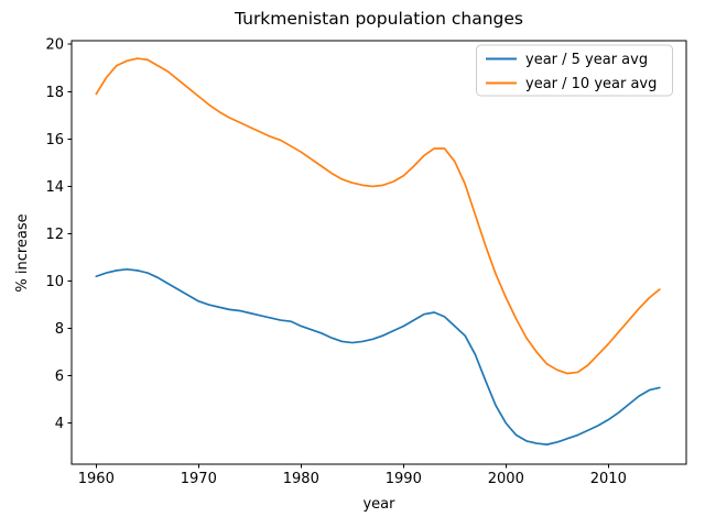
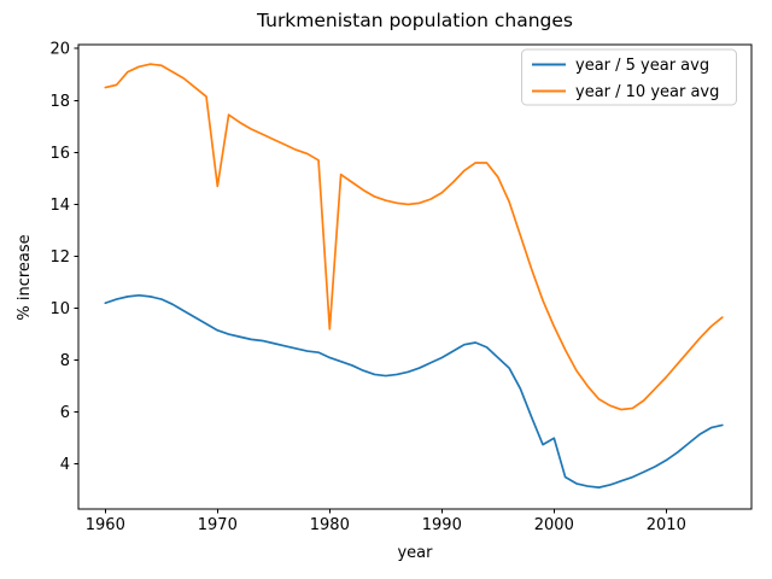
year / 10 year avg/1960: 17.9 -> 18.5
year / 10 year avg/1970: 17.8 -> 14.7
year / 10 year avg/1980: 15.4 -> 9.2
year / 5 year avg/2000: 4.0 -> 5.0
